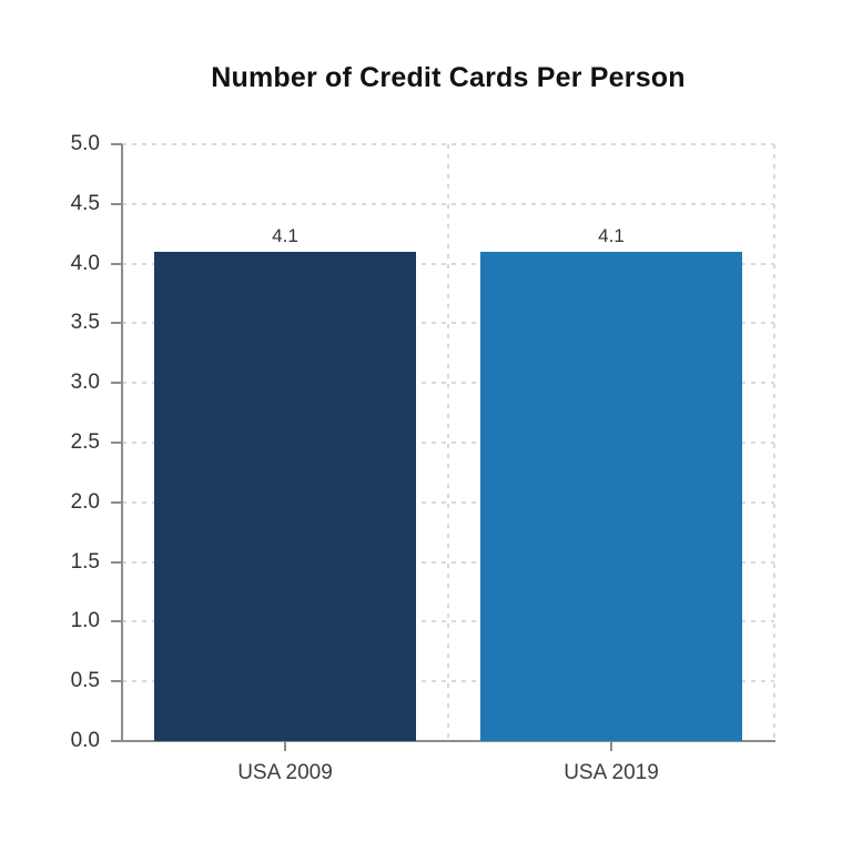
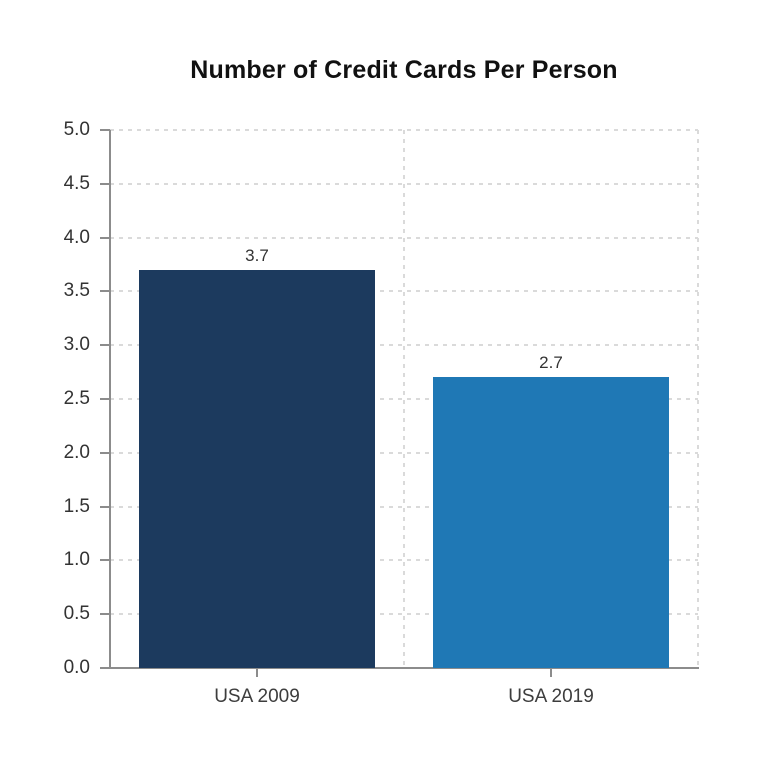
USA 2009: 4.1 -> 3.7
USA 2019: 4.1 -> 2.7
